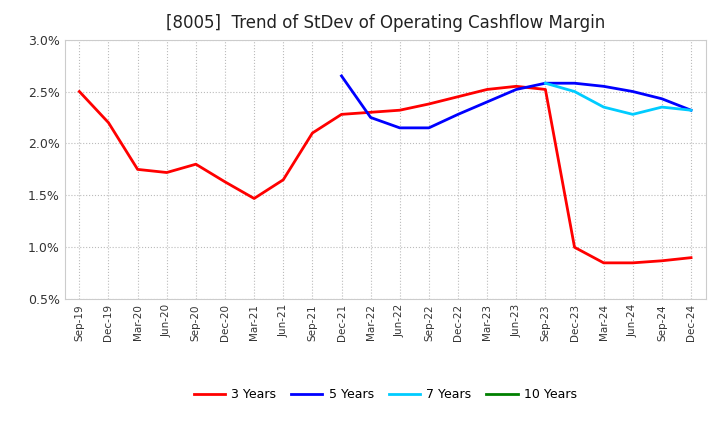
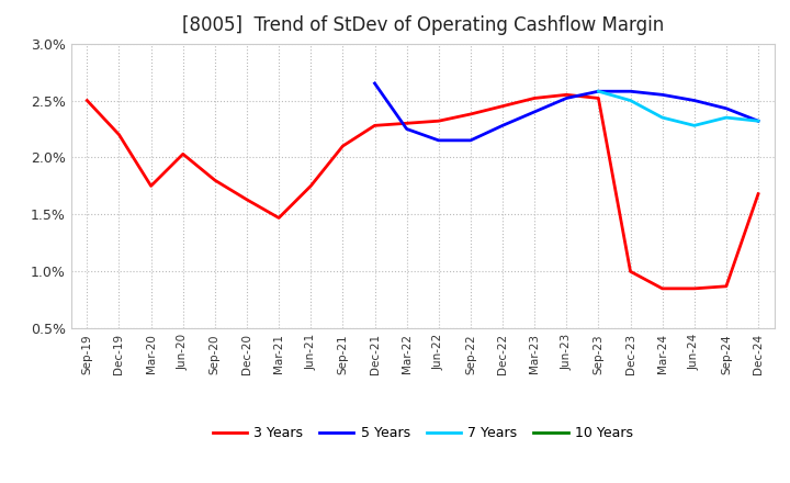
3 Years/Jun-20: 1.72% -> 2.03%
3 Years/Jun-21: 1.65% -> 1.75%
3 Years/Dec-24: 0.90% -> 1.68%
